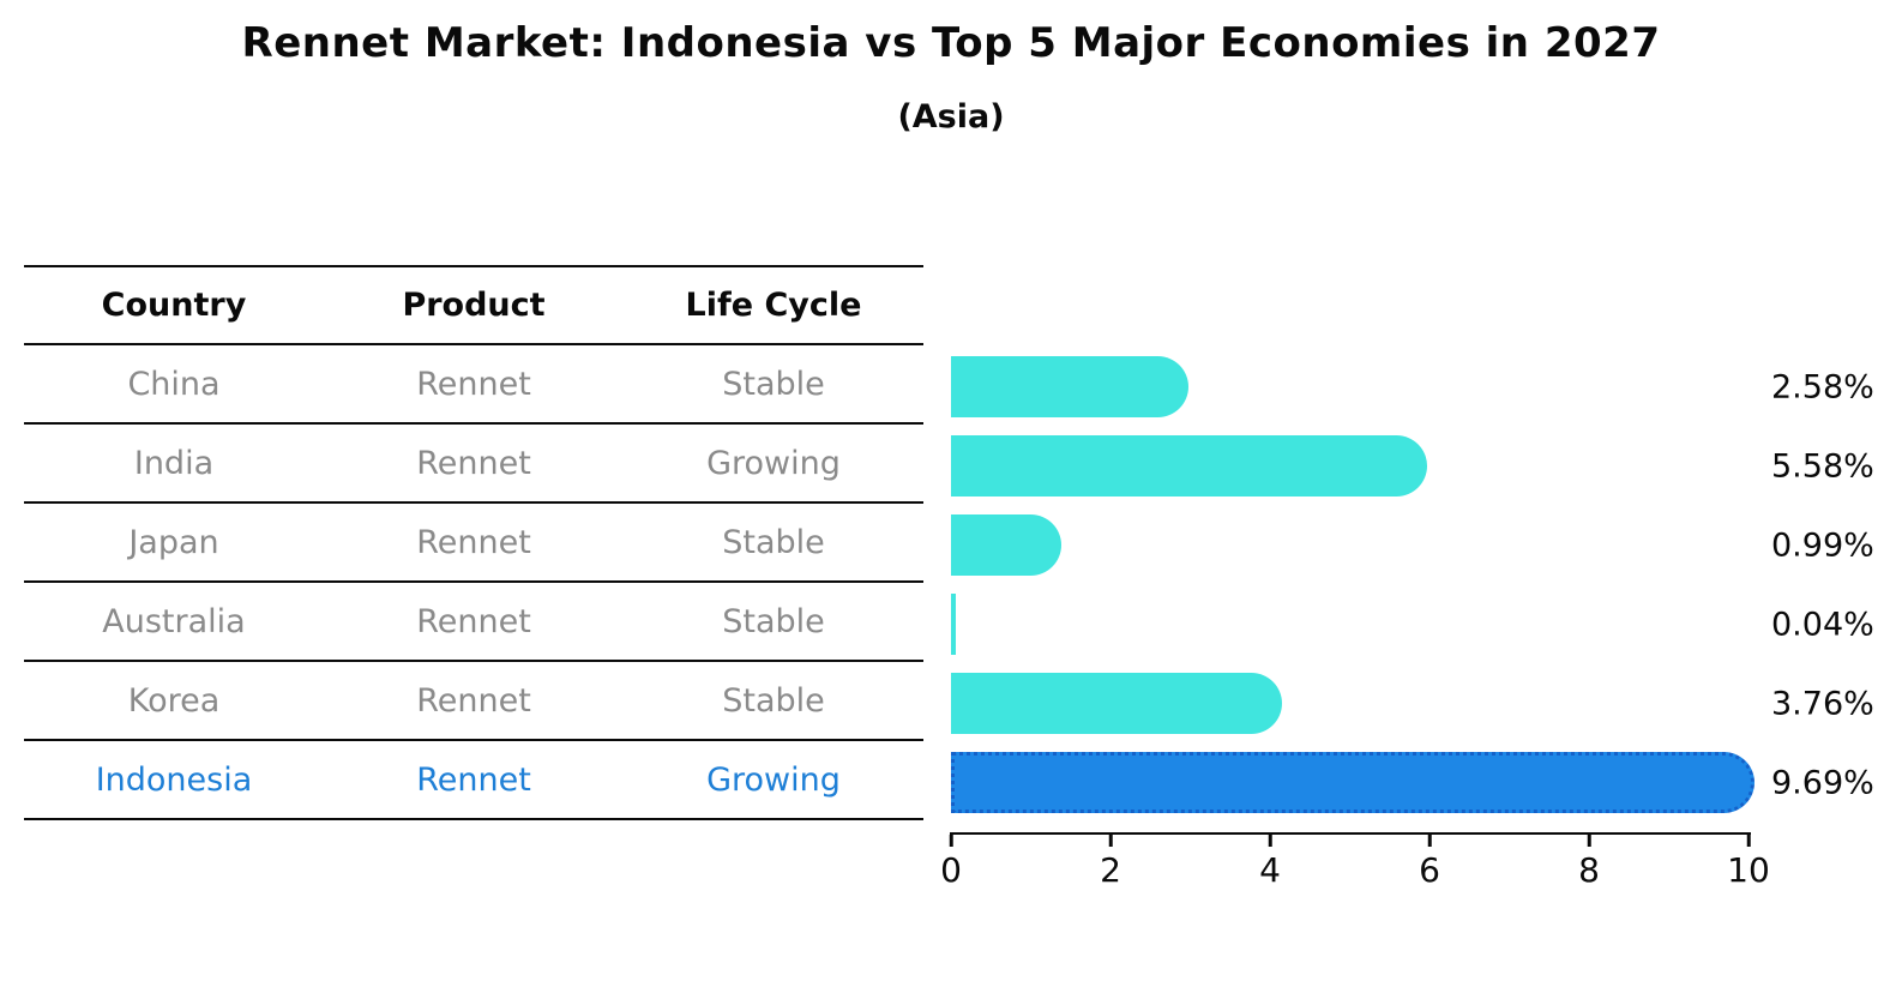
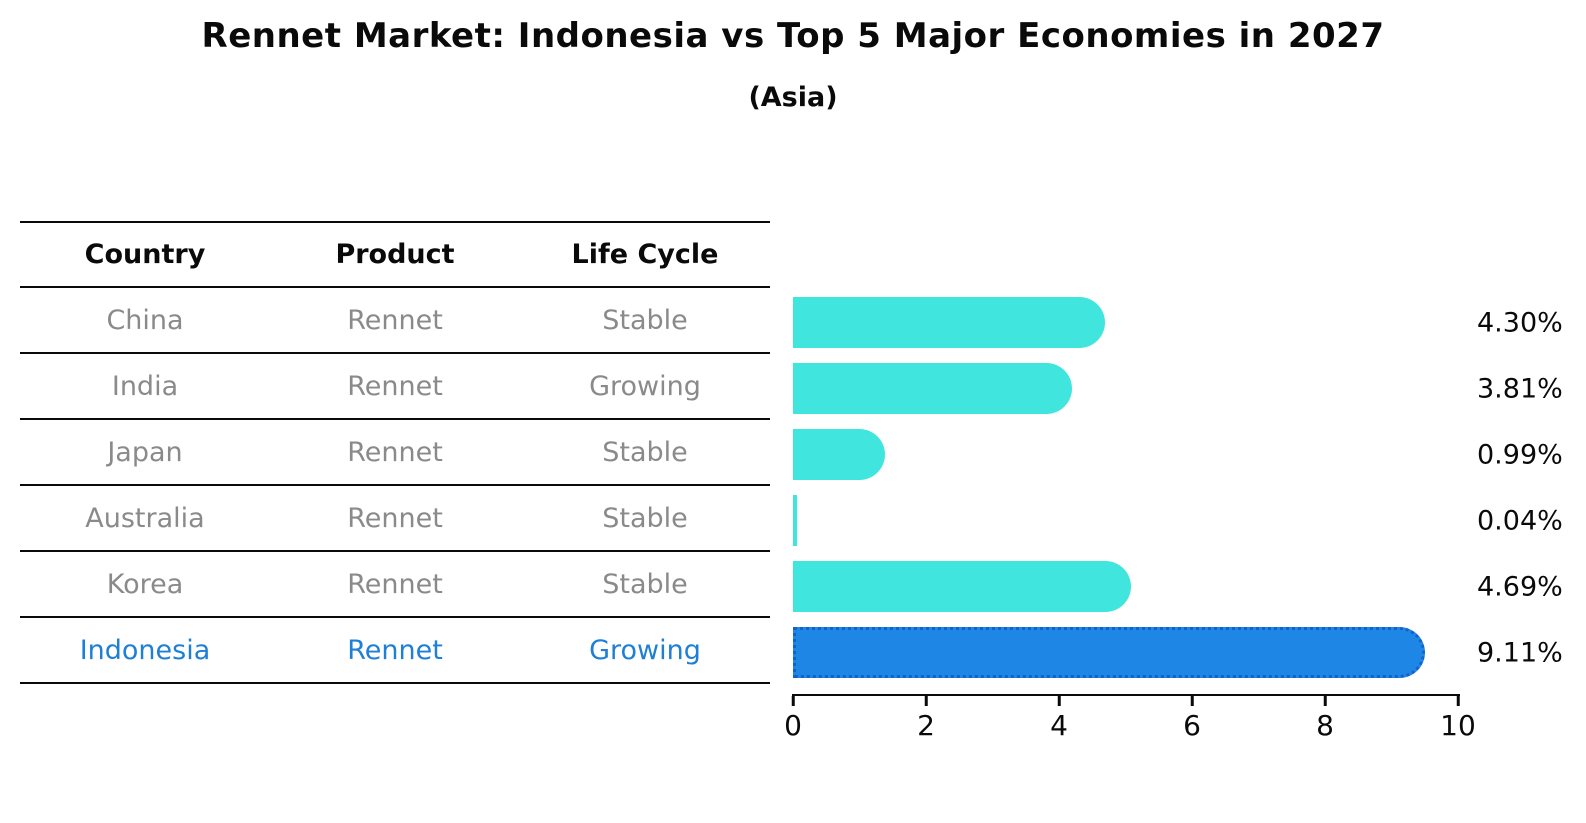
China: 2.58% -> 4.30%
India: 5.58% -> 3.81%
Korea: 3.76% -> 4.69%
Indonesia: 9.69% -> 9.11%
